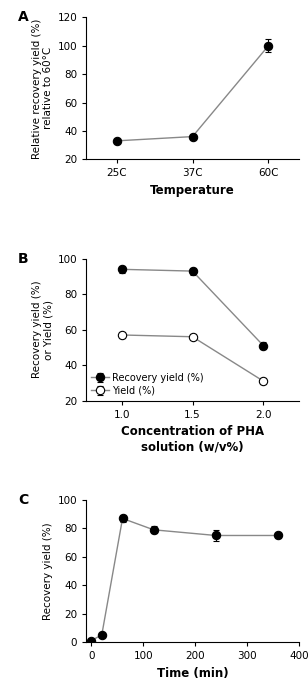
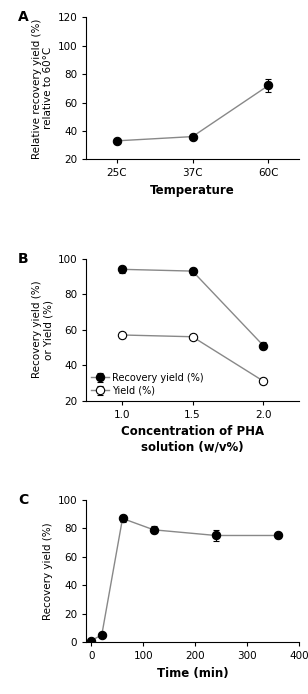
60C: 100 -> 72
